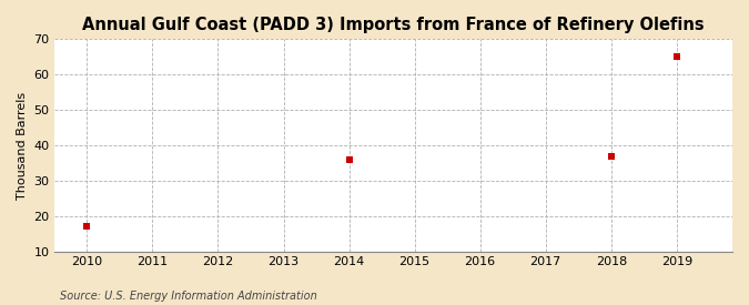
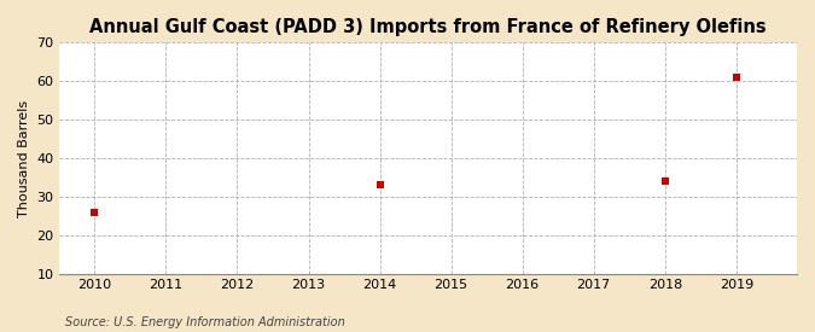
2010: 17 -> 26
2014: 36 -> 33
2018: 37 -> 34
2019: 65 -> 61
